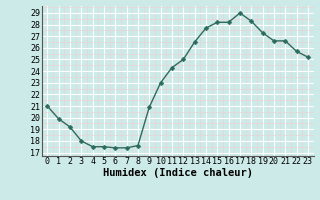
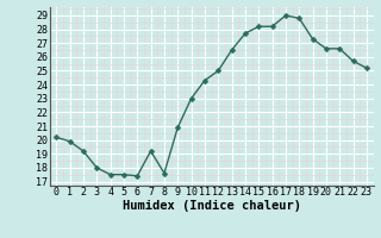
0: 21.0 -> 20.2
7: 17.4 -> 19.2
18: 28.3 -> 28.8
